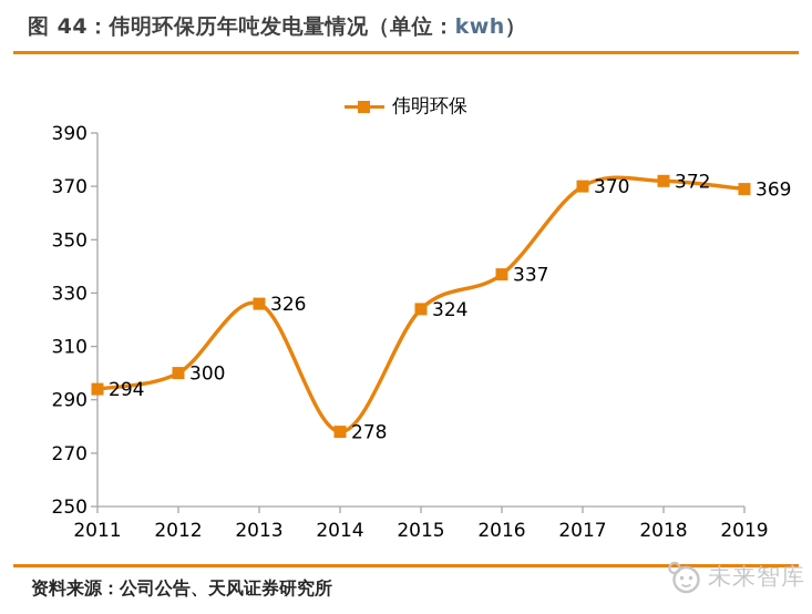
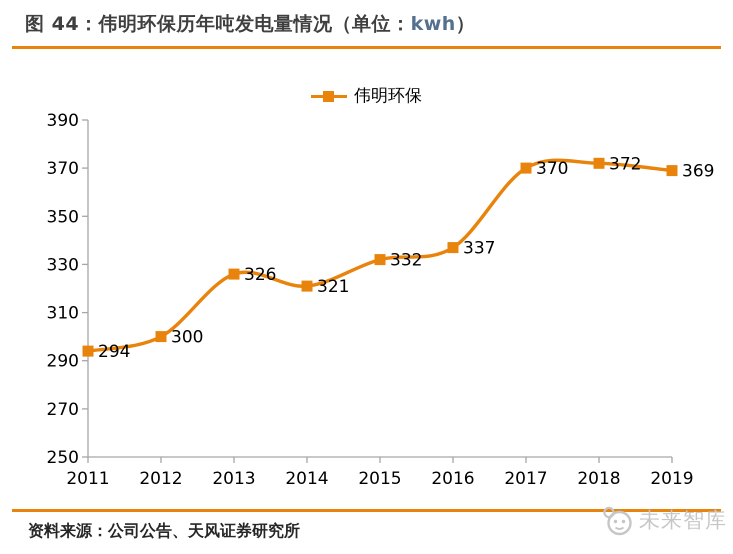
2014: 278 -> 321
2015: 324 -> 332
